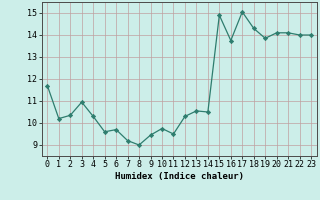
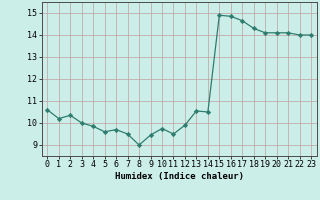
0: 11.70 -> 10.60
3: 10.95 -> 10.00
4: 10.30 -> 9.85
7: 9.20 -> 9.50
12: 10.30 -> 9.90
16: 13.75 -> 14.85
17: 15.05 -> 14.65
19: 13.85 -> 14.10
